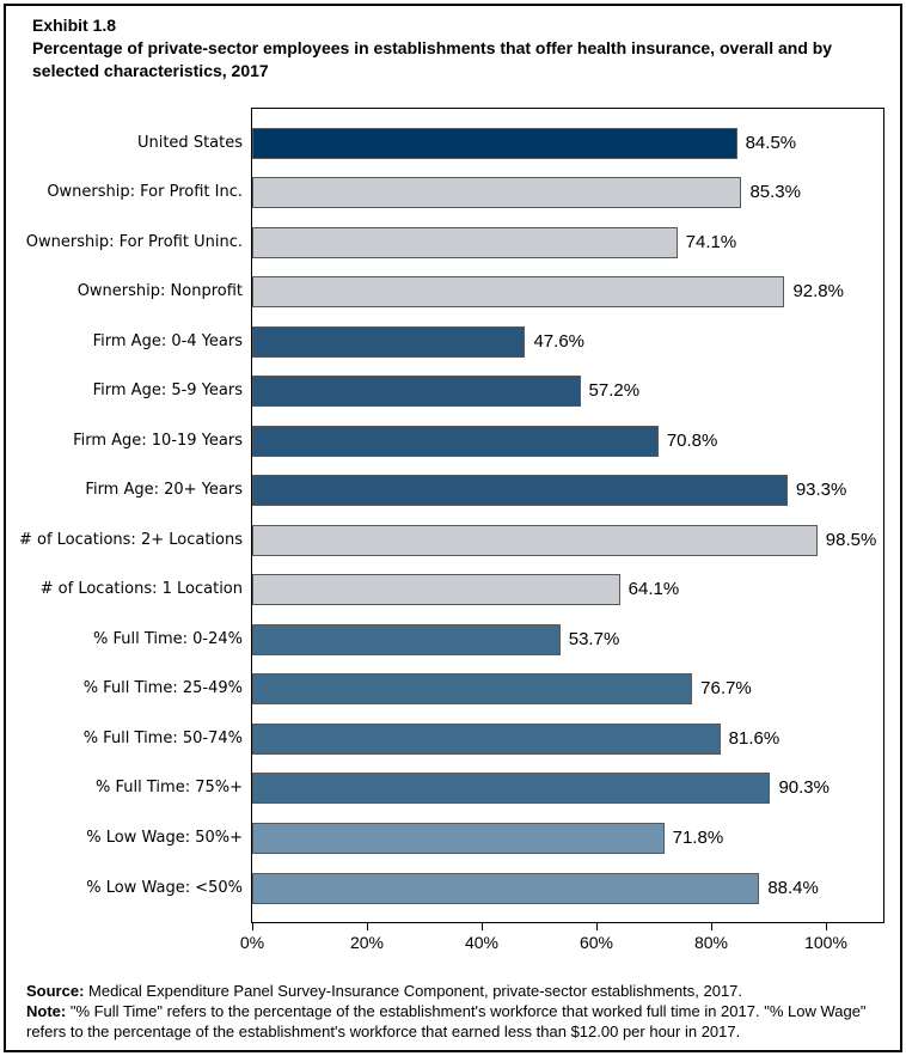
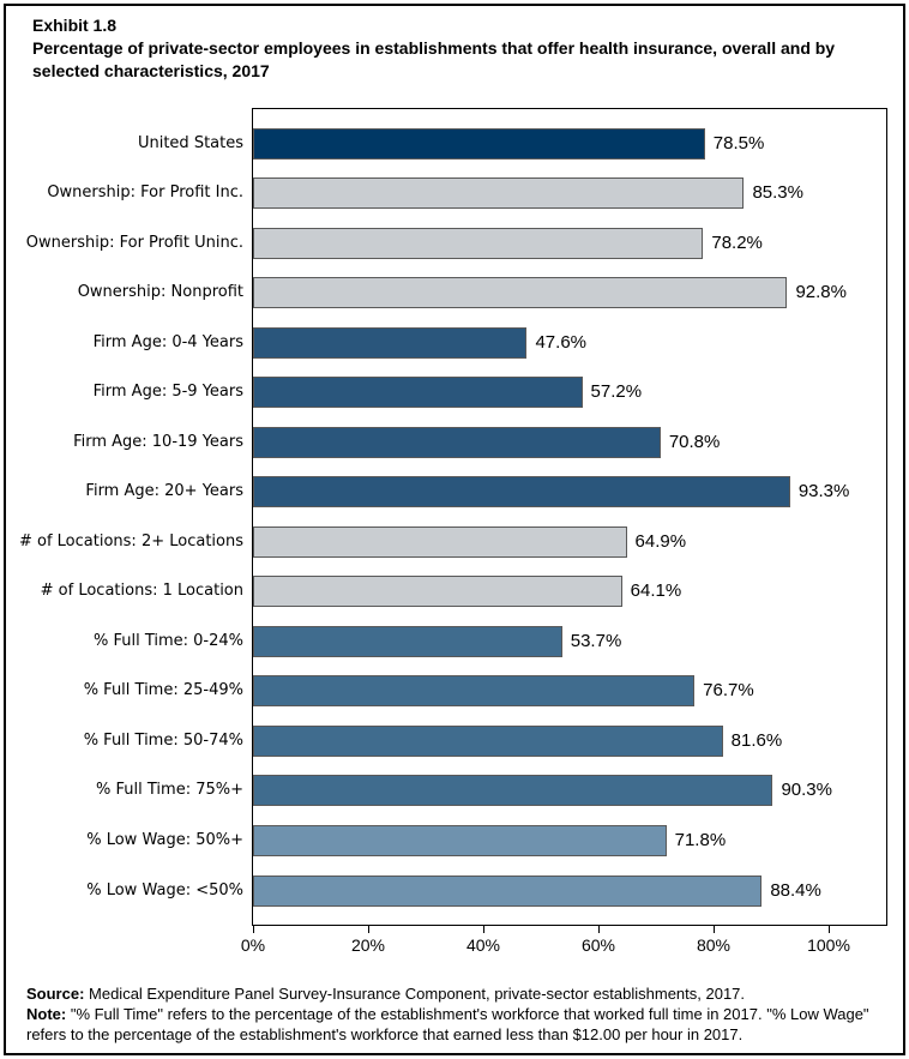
United States: 84.5% -> 78.5%
Ownership: For Profit Uninc.: 74.1% -> 78.2%
# of Locations: 2+ Locations: 98.5% -> 64.9%
